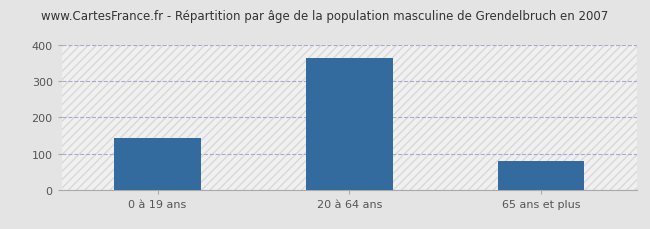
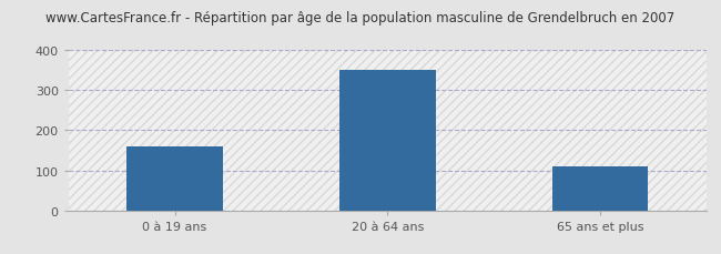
0 à 19 ans: 143 -> 160
20 à 64 ans: 365 -> 350
65 ans et plus: 80 -> 110
